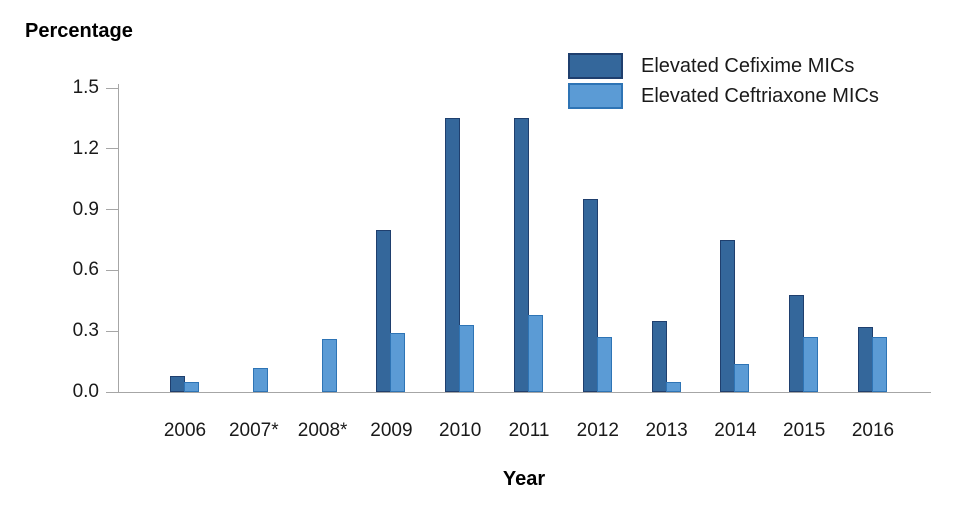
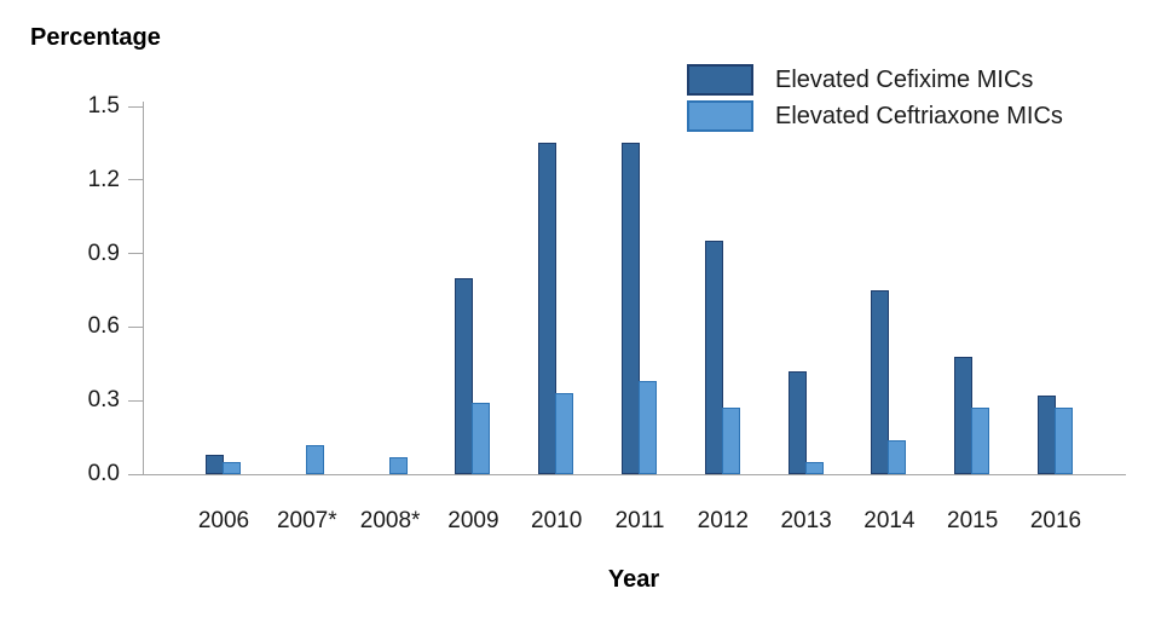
Elevated Ceftriaxone MICs/2008*: 0.26 -> 0.07
Elevated Cefixime MICs/2013: 0.35 -> 0.42
